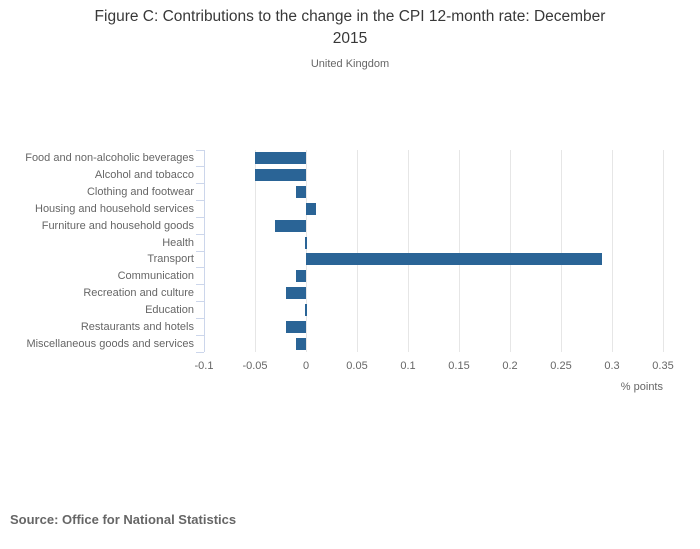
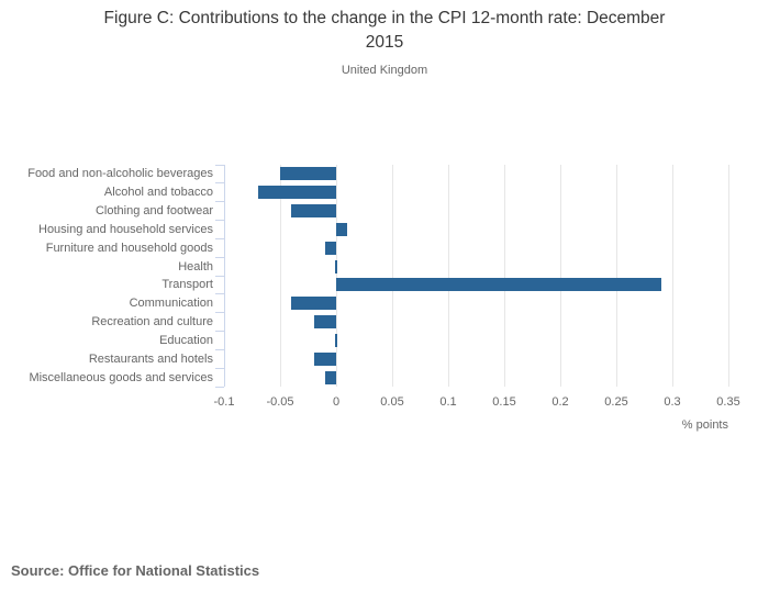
Alcohol and tobacco: -0.05 -> -0.07
Clothing and footwear: -0.01 -> -0.04
Furniture and household goods: -0.03 -> -0.01
Communication: -0.01 -> -0.04
